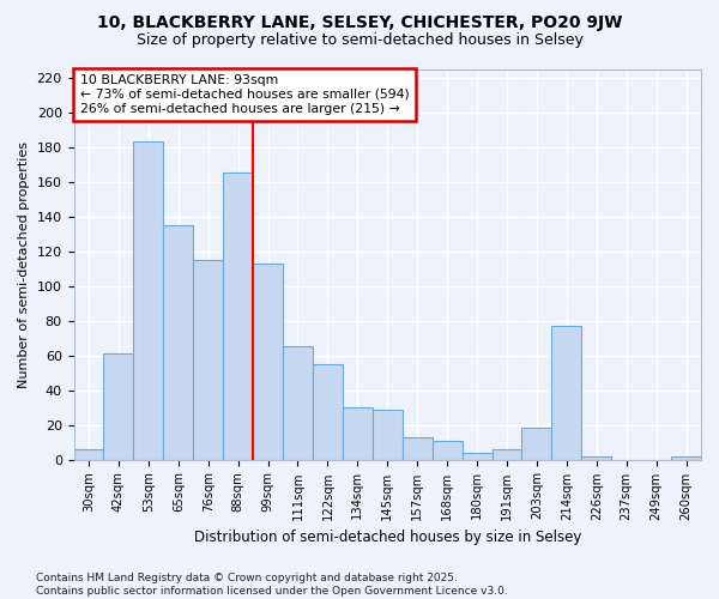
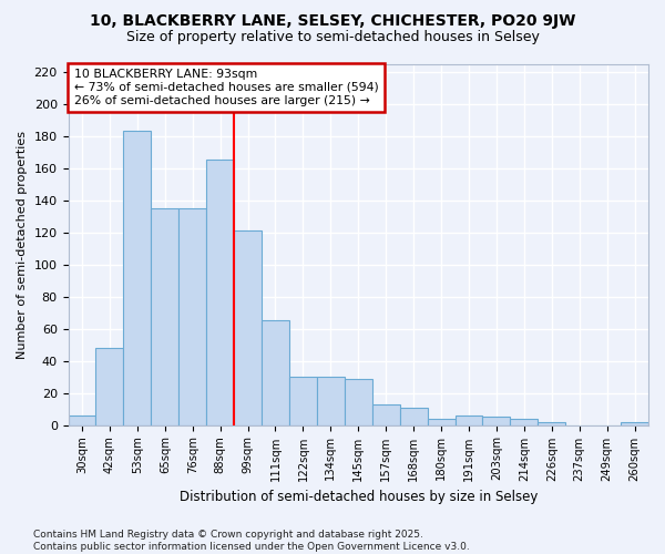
42sqm: 61 -> 48
76sqm: 115 -> 135
99sqm: 113 -> 121
122sqm: 55 -> 30
203sqm: 18 -> 5
214sqm: 77 -> 4
